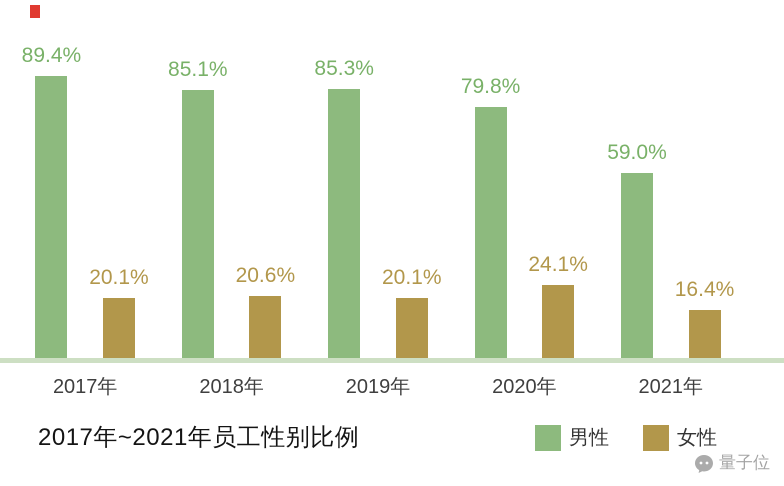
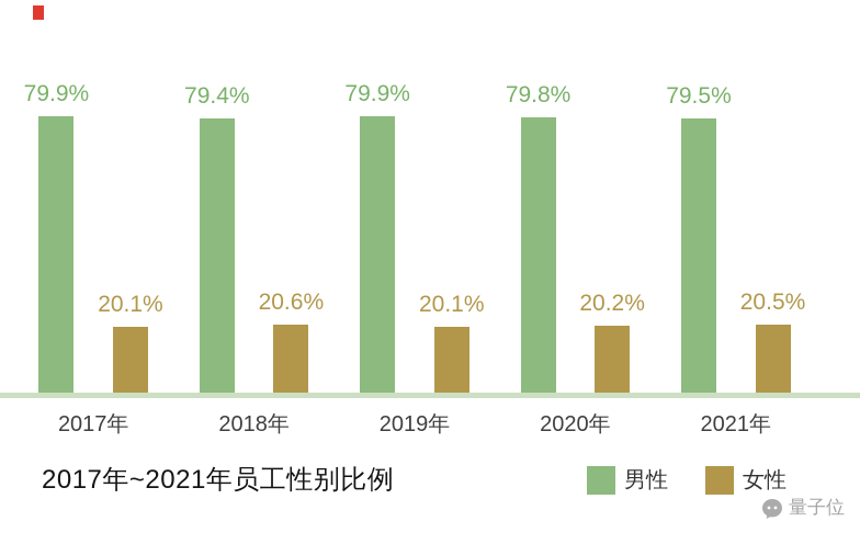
男性/2017年: 89.4% -> 79.9%
男性/2018年: 85.1% -> 79.4%
男性/2019年: 85.3% -> 79.9%
女性/2020年: 24.1% -> 20.2%
男性/2021年: 59.0% -> 79.5%
女性/2021年: 16.4% -> 20.5%
